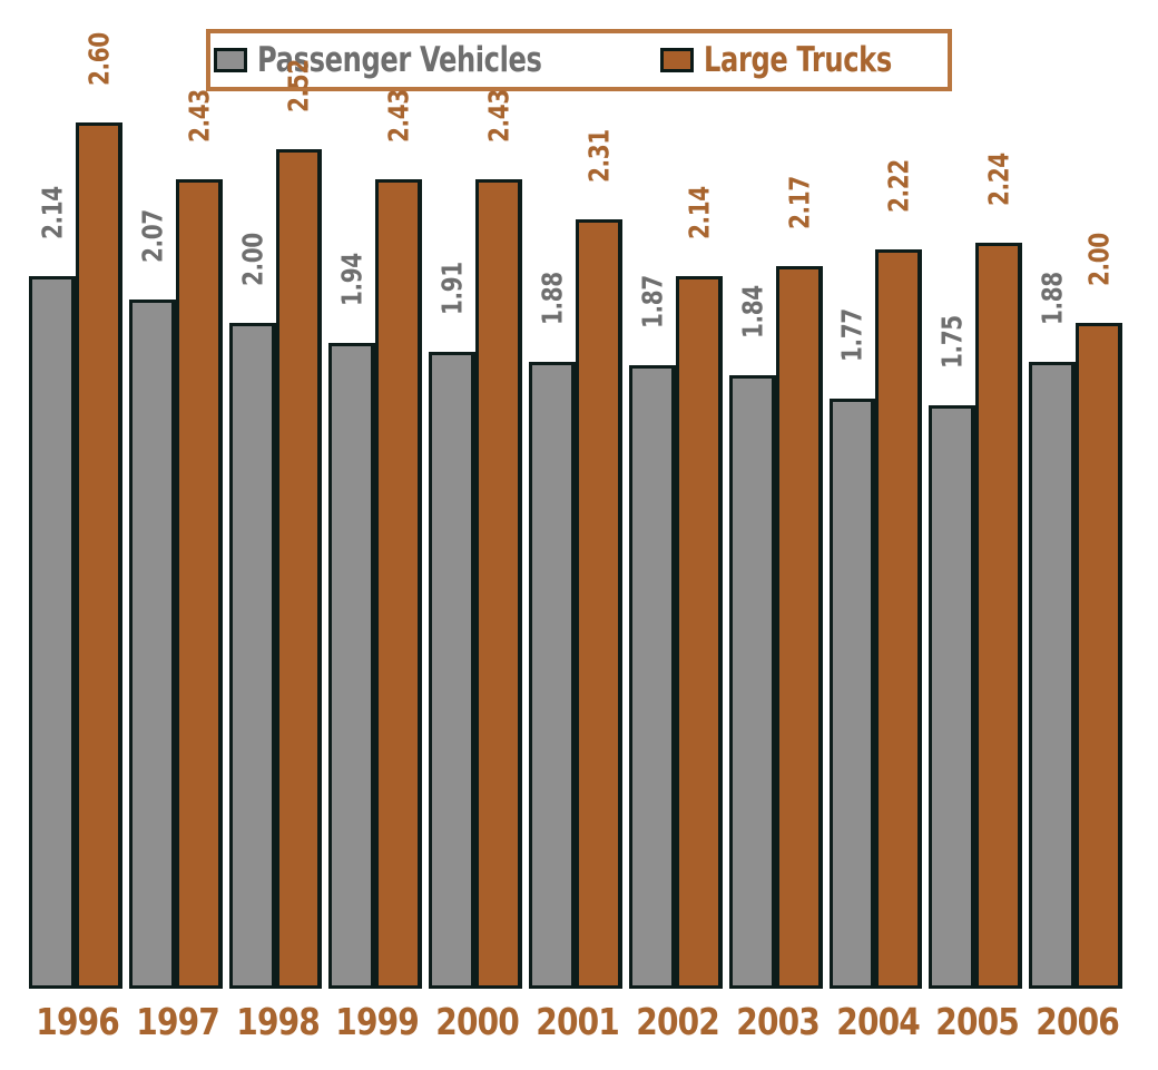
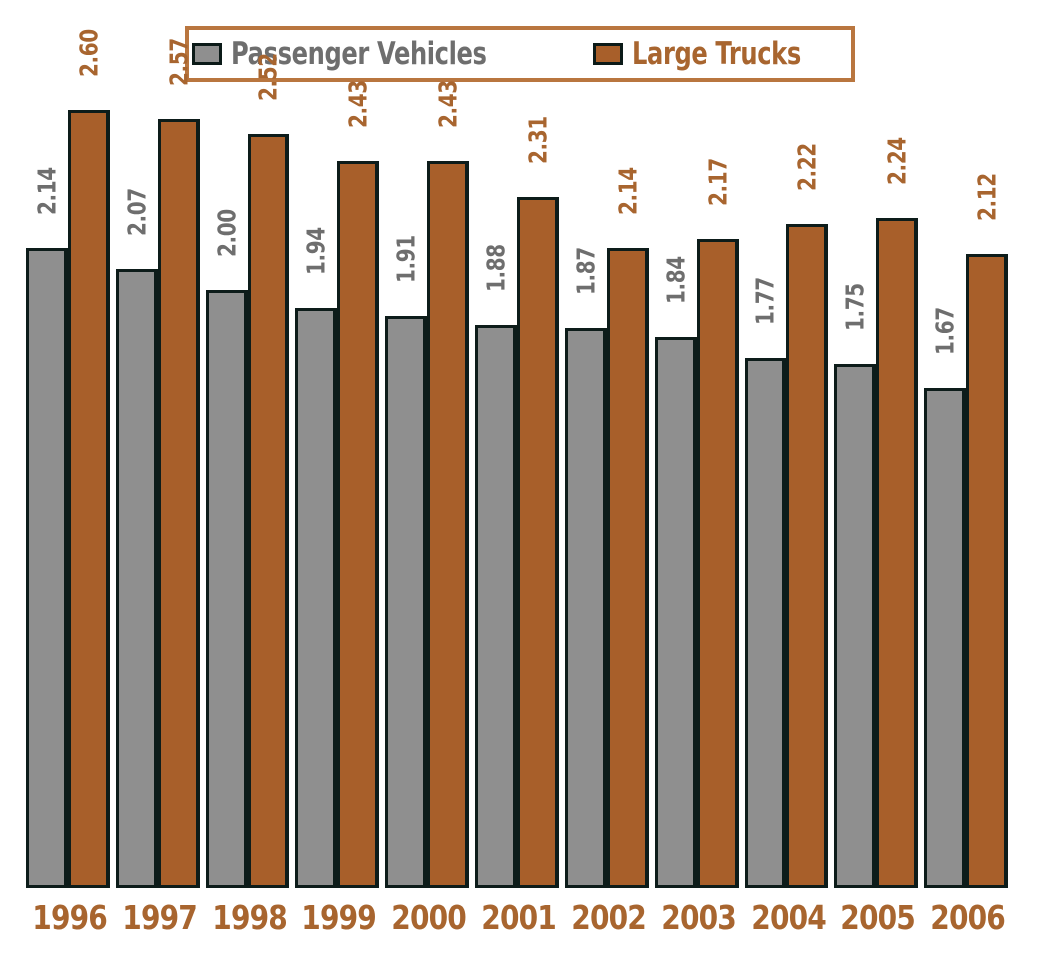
Large Trucks/1997: 2.43 -> 2.57
Passenger Vehicles/2006: 1.88 -> 1.67
Large Trucks/2006: 2.00 -> 2.12
